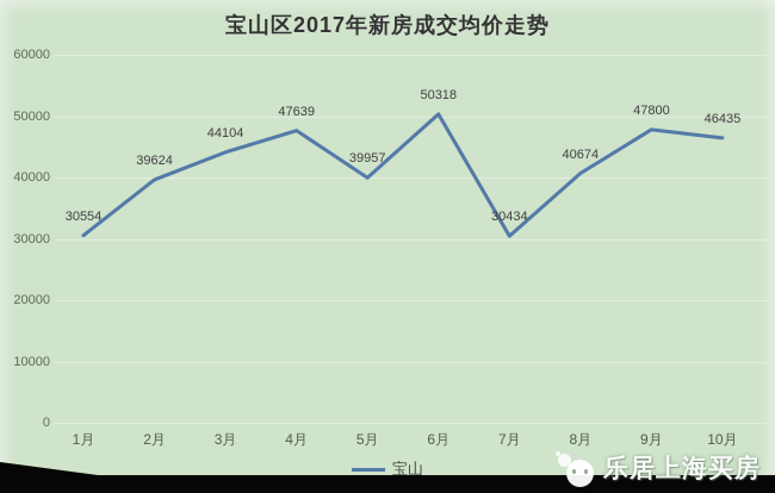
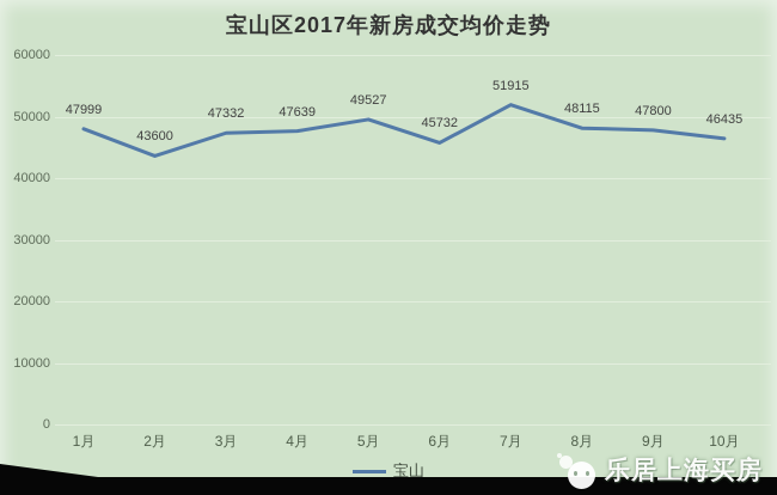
1月: 30554 -> 47999
2月: 39624 -> 43600
3月: 44104 -> 47332
5月: 39957 -> 49527
6月: 50318 -> 45732
7月: 30434 -> 51915
8月: 40674 -> 48115
